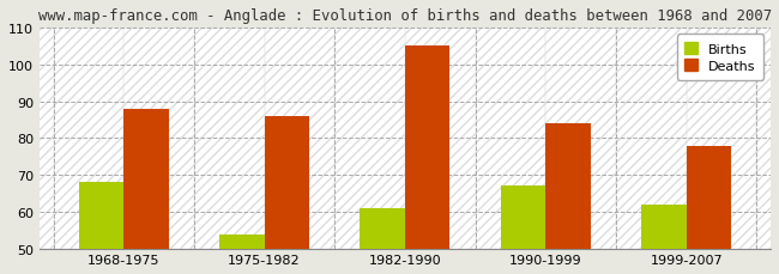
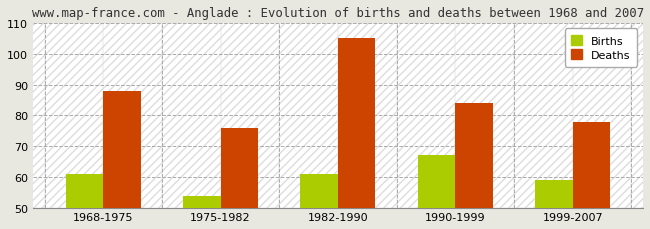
Births/1968-1975: 68 -> 61
Deaths/1975-1982: 86 -> 76
Births/1999-2007: 62 -> 59
